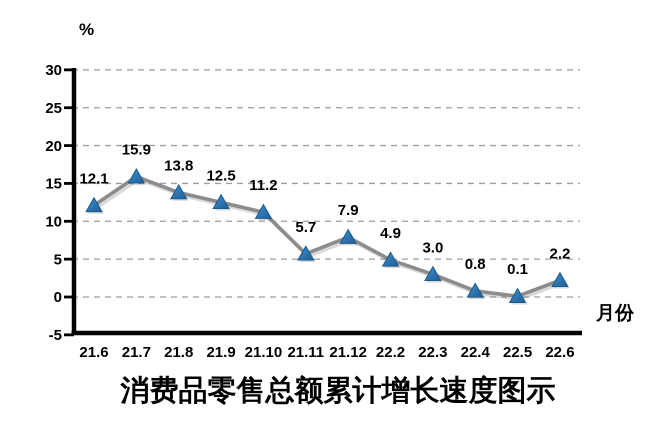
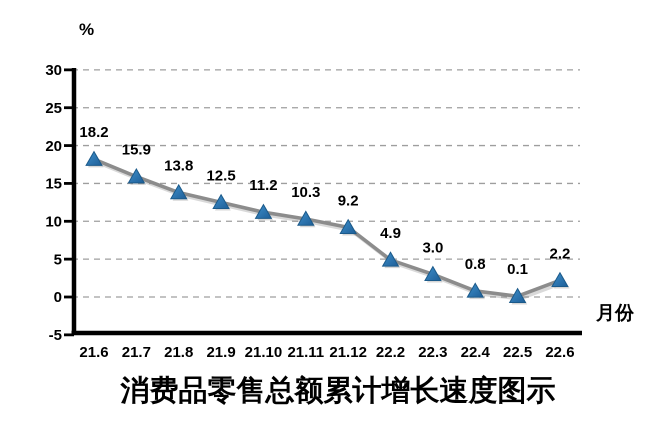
21.6: 12.1 -> 18.2
21.11: 5.7 -> 10.3
21.12: 7.9 -> 9.2
